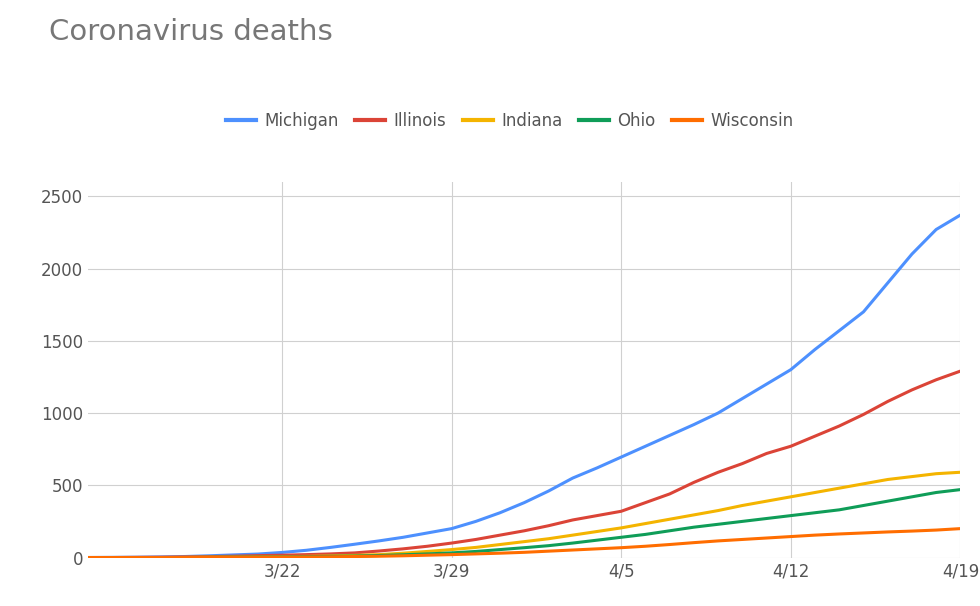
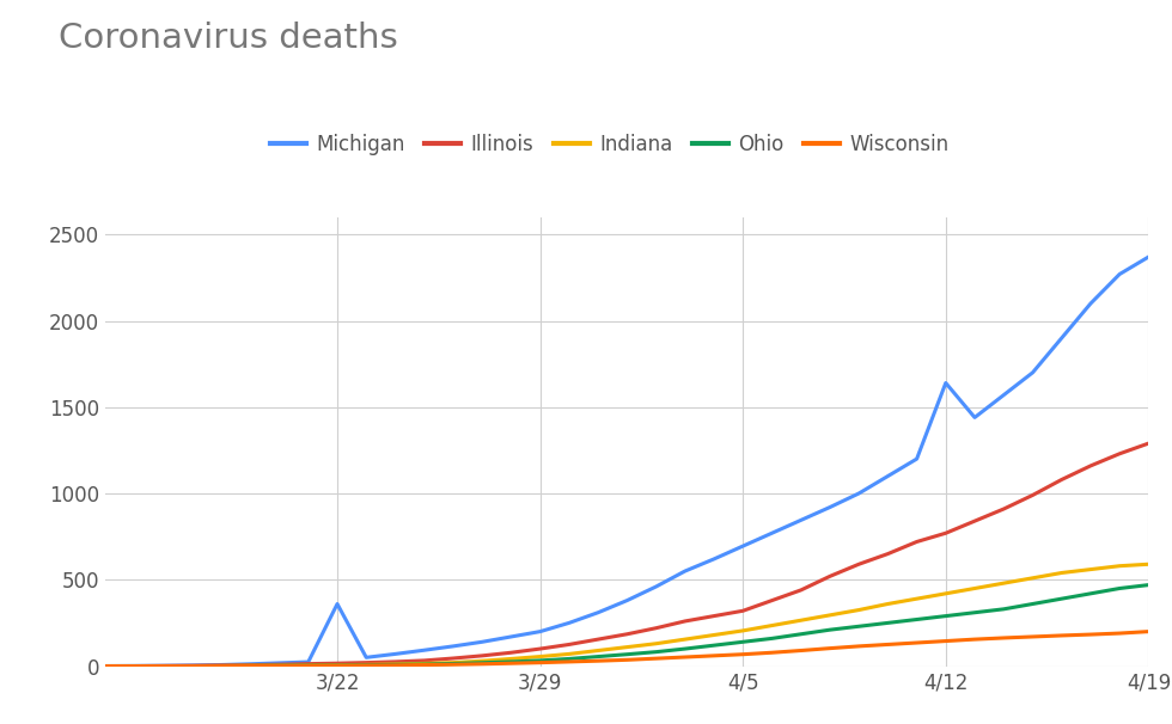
Michigan/3/22: 40 -> 360
Michigan/4/12: 1300 -> 1640
